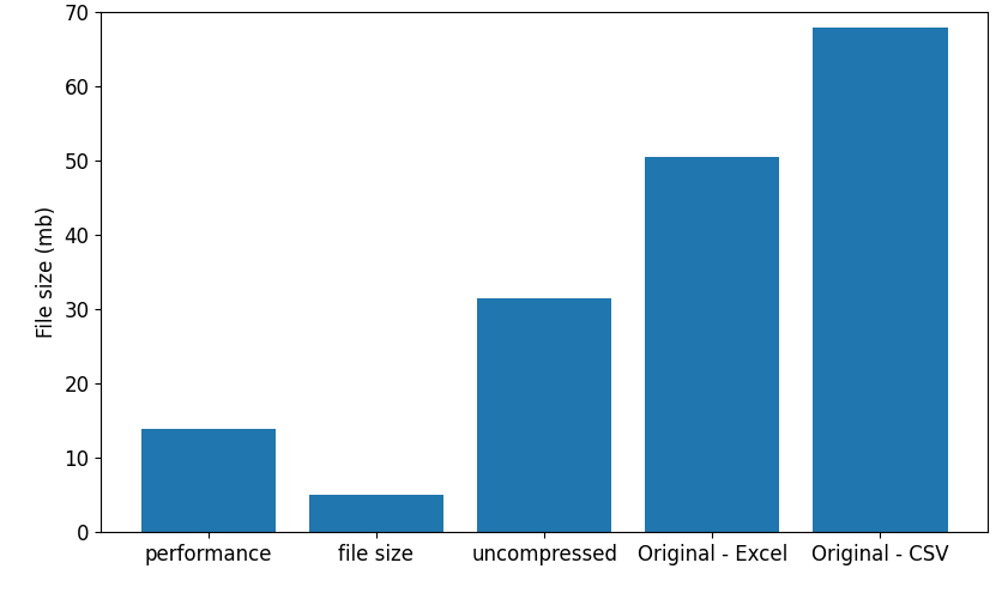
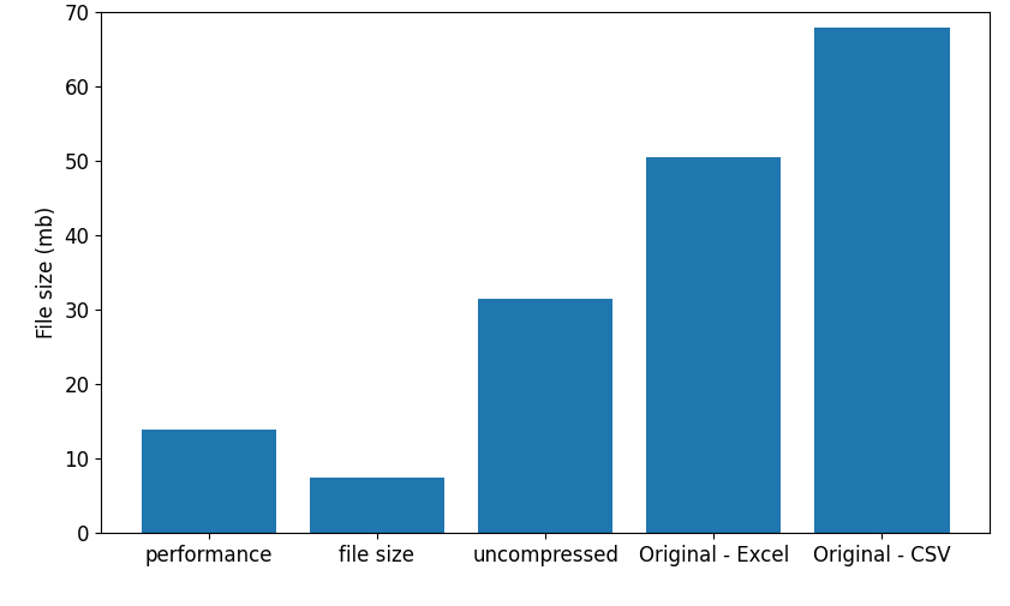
file size: 5.0 -> 7.5
